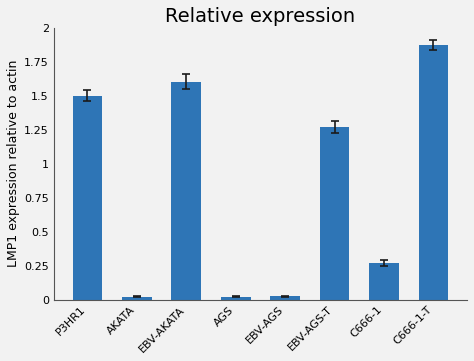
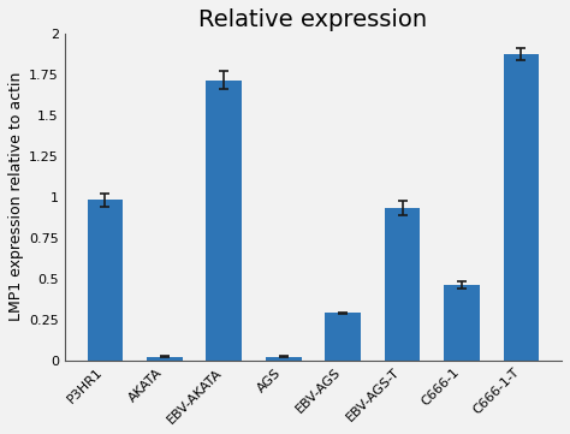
P3HR1: 1.50 -> 0.98
EBV-AKATA: 1.60 -> 1.71
EBV-AGS: 0.03 -> 0.29
EBV-AGS-T: 1.27 -> 0.93
C666-1: 0.27 -> 0.46
